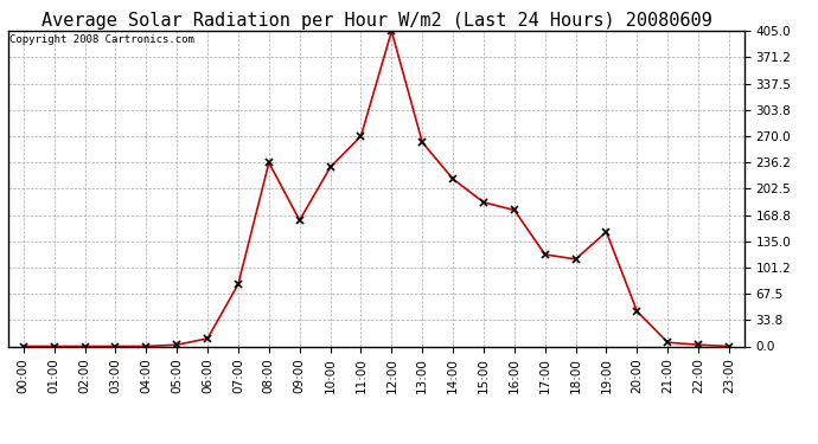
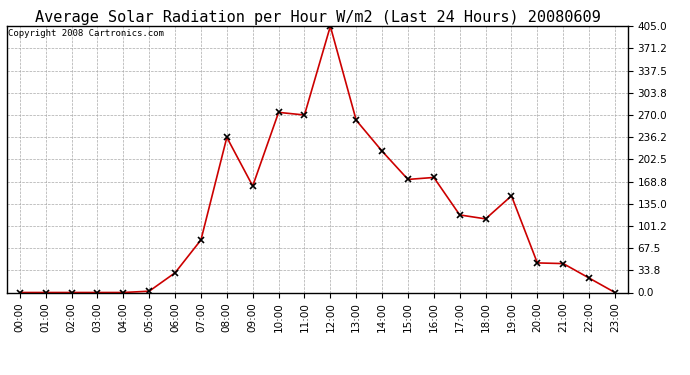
06:00: 10 -> 30
10:00: 230 -> 274
15:00: 185 -> 172
21:00: 5 -> 44
22:00: 2 -> 22
